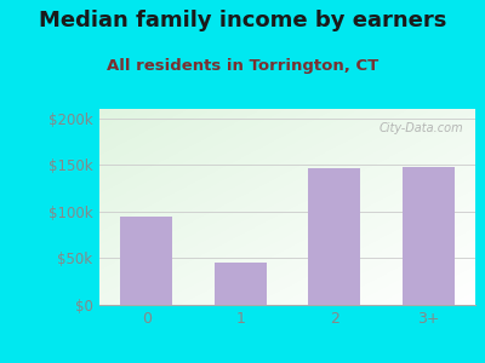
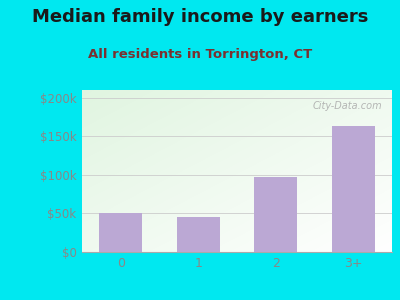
0: $94k -> $50k
2: $146k -> $97k
3+: $148k -> $163k
